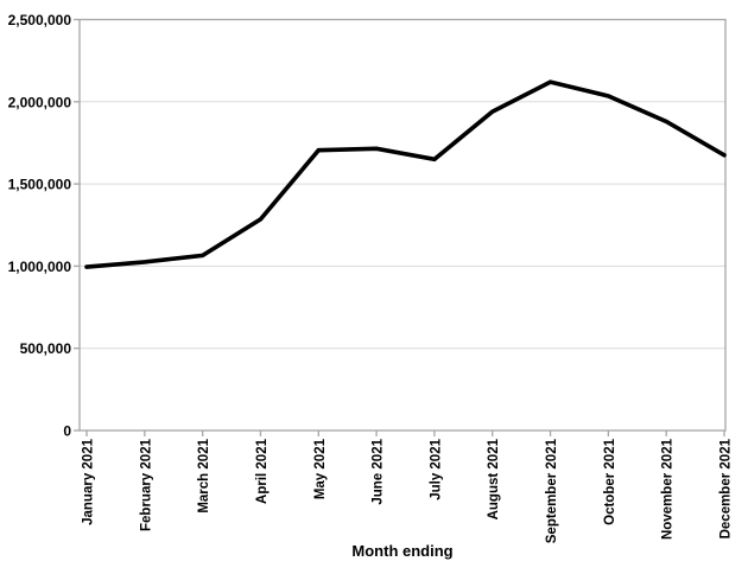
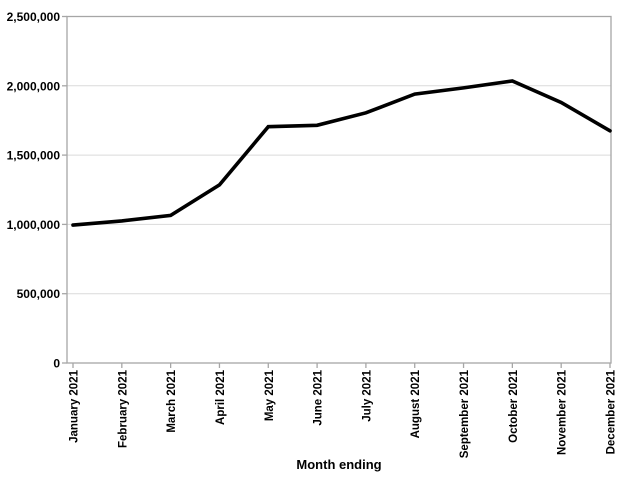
July 2021: 1650000 -> 1800000
September 2021: 2120000 -> 1980000
